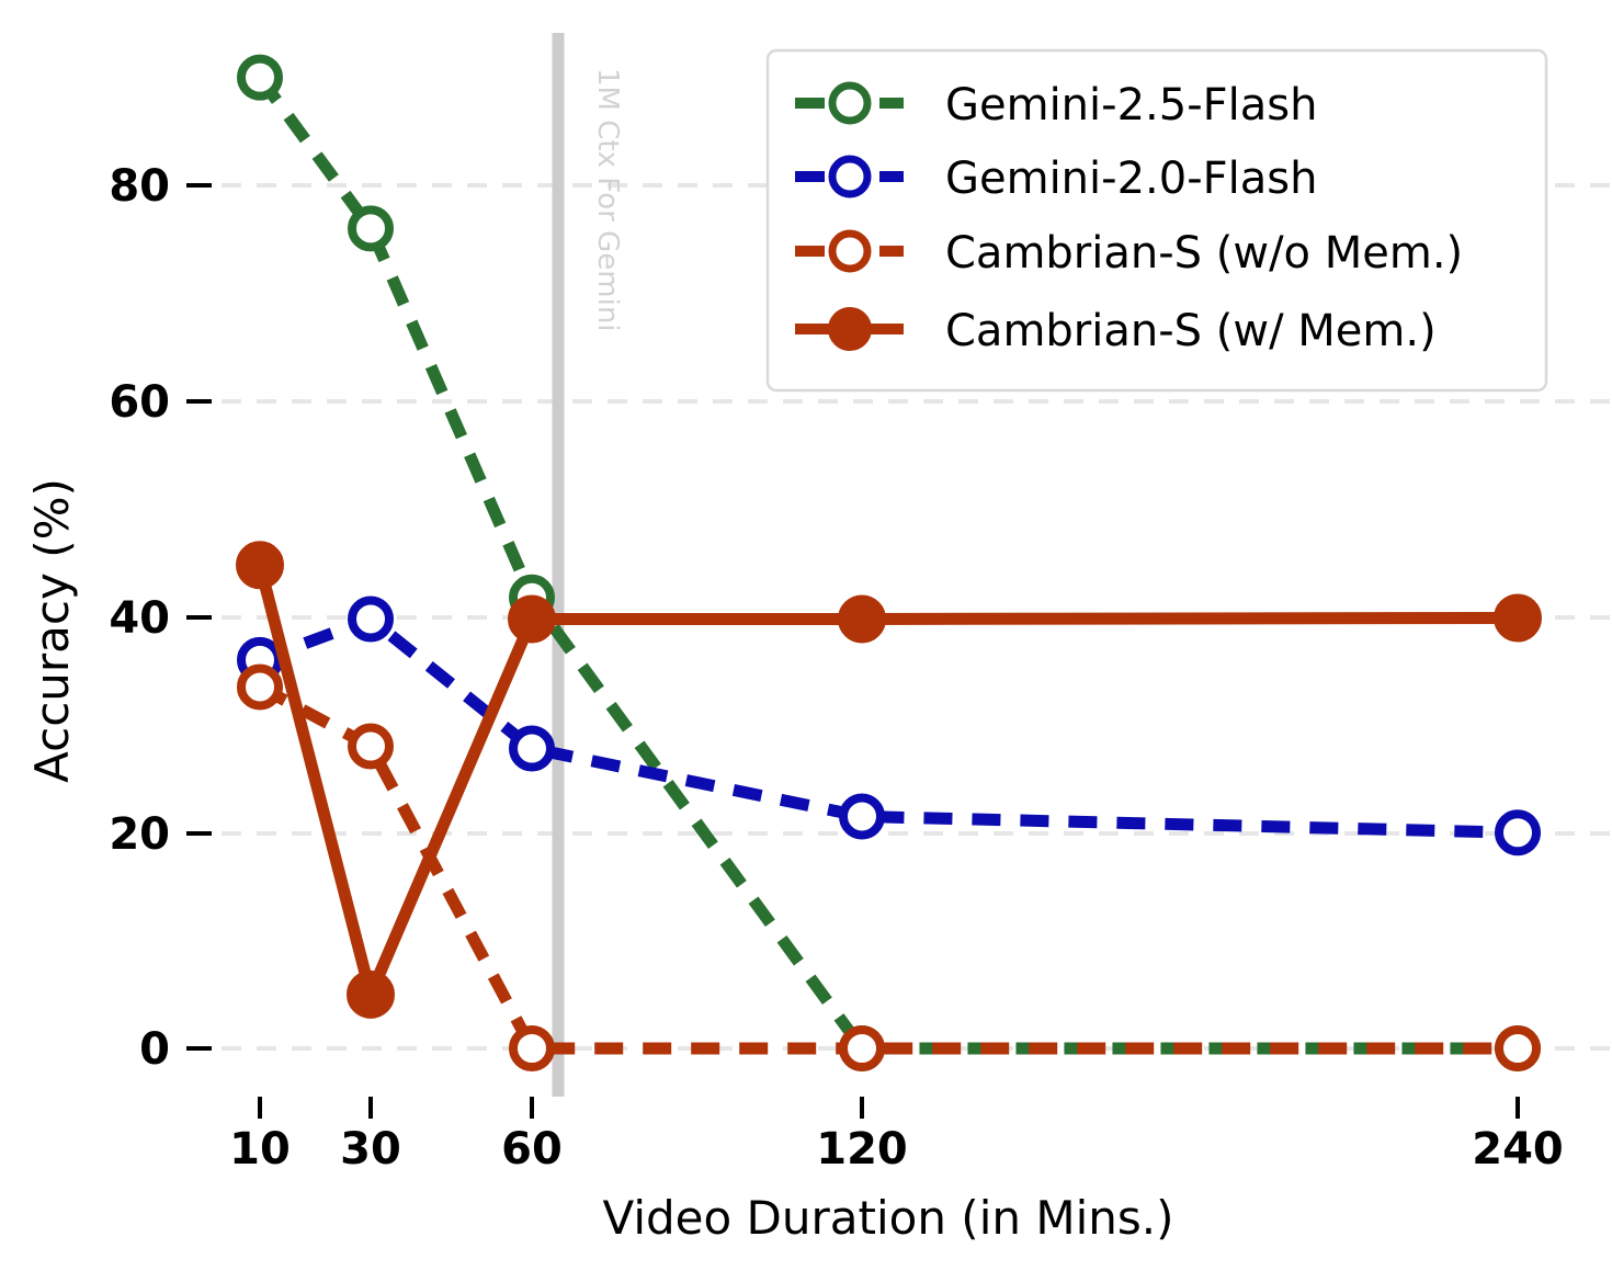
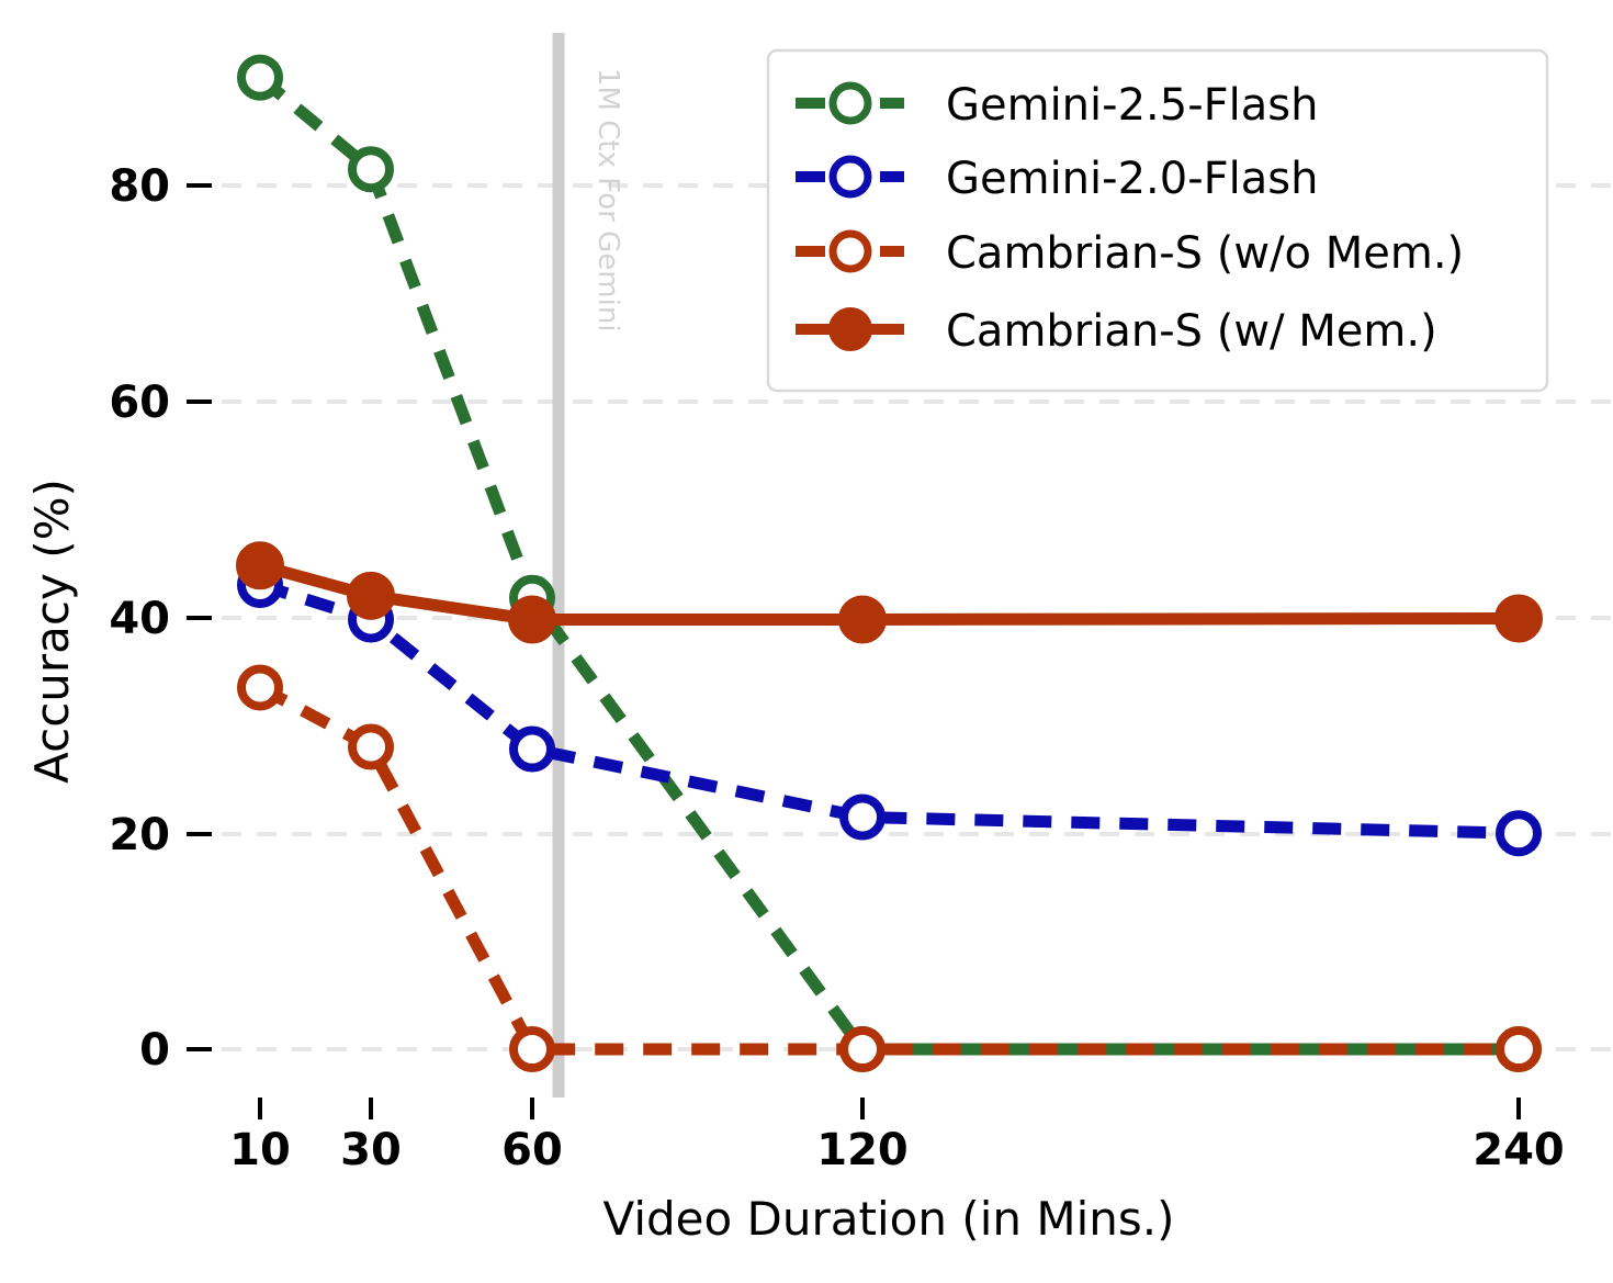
Gemini-2.0-Flash/10: 36 -> 43
Gemini-2.5-Flash/30: 76 -> 82
Cambrian-S (w/ Mem.)/30: 5 -> 42
